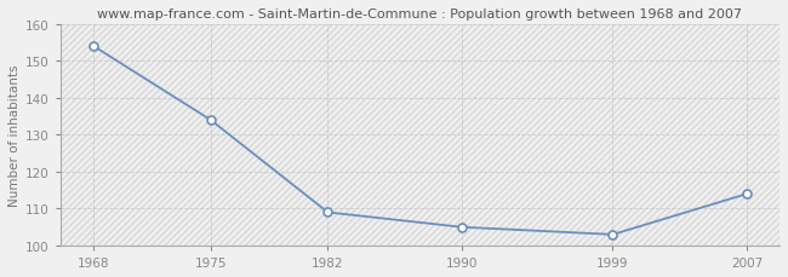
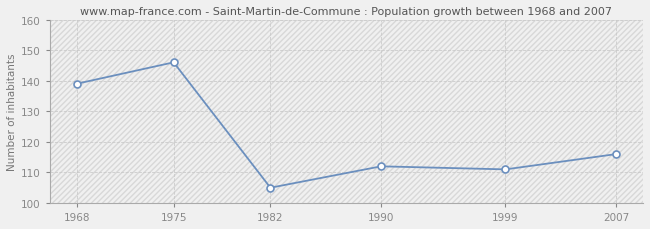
1968: 154 -> 139
1975: 134 -> 146
1982: 109 -> 105
1990: 105 -> 112
1999: 103 -> 111
2007: 114 -> 116
